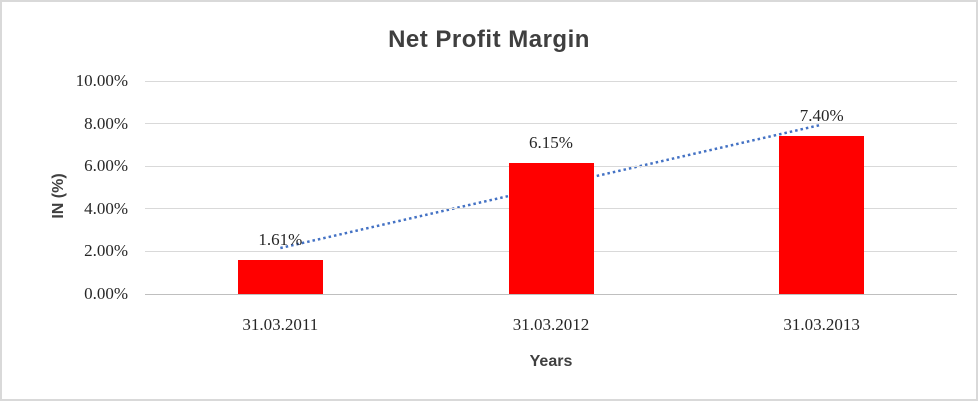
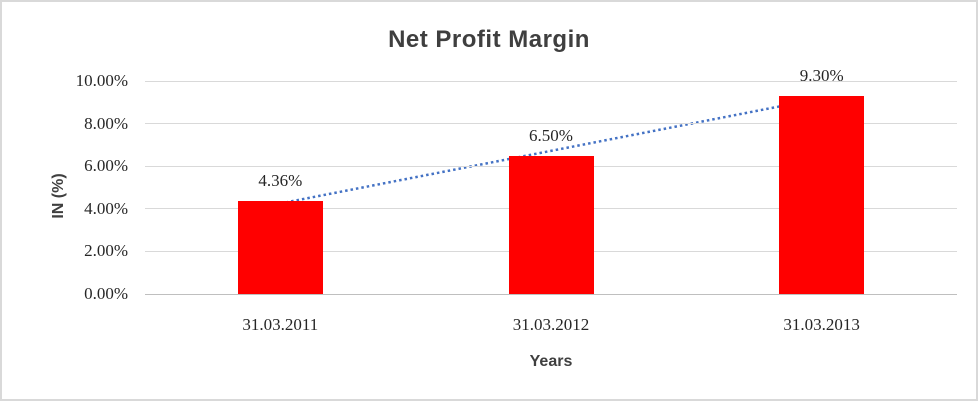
31.03.2011: 1.61% -> 4.36%
31.03.2012: 6.15% -> 6.50%
31.03.2013: 7.40% -> 9.30%
